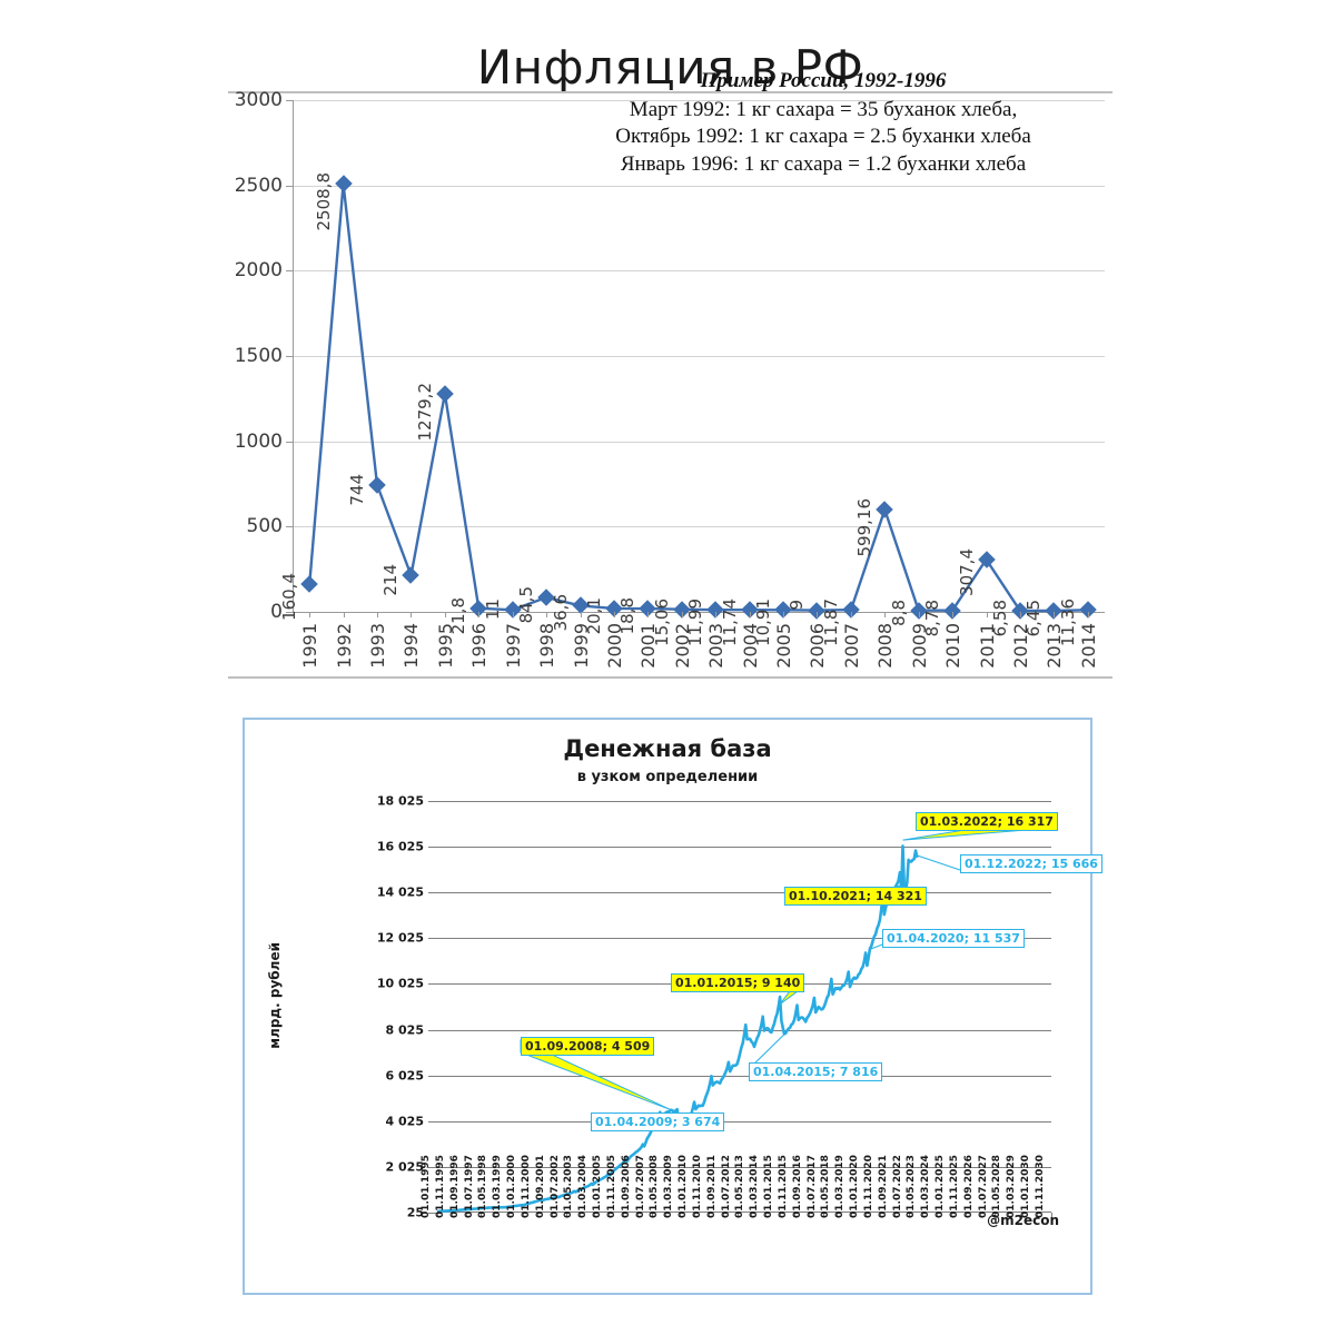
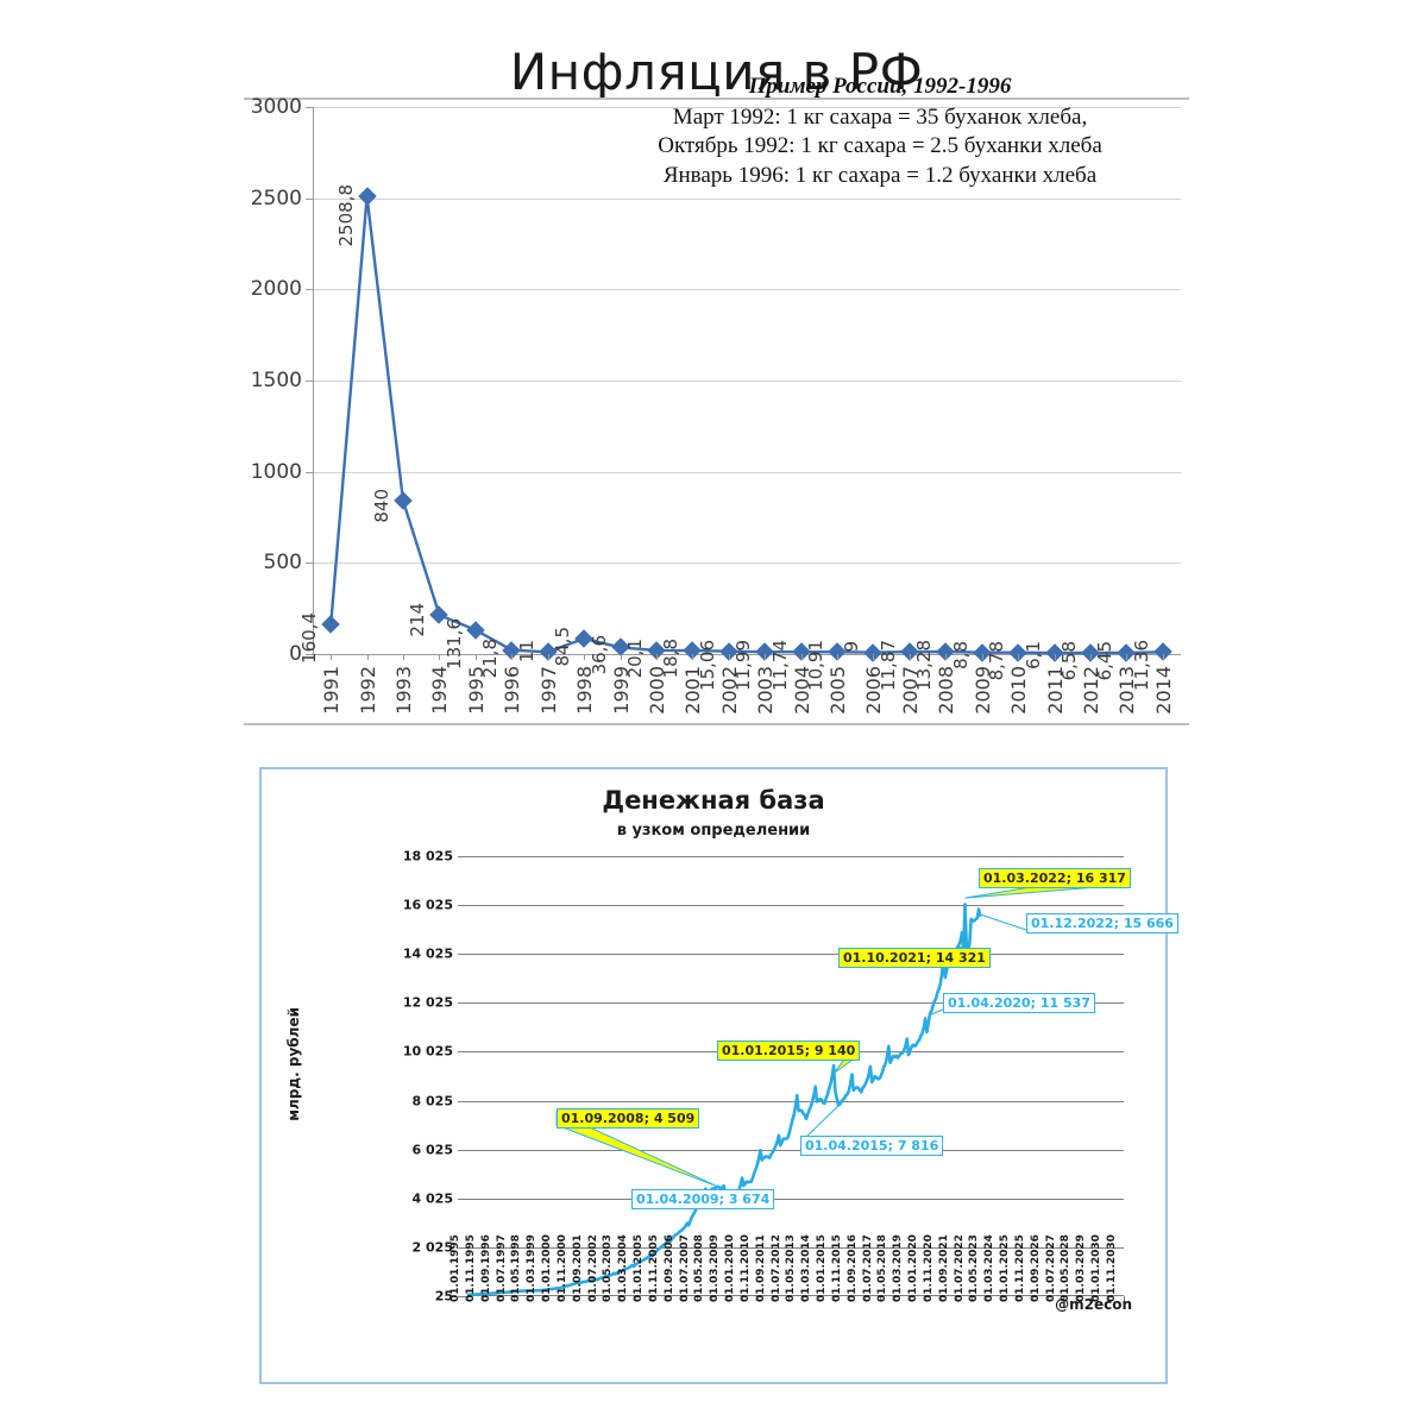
Инфляция в РФ/1993: 744 -> 840
Инфляция в РФ/1995: 1279,2 -> 131,6
Инфляция в РФ/2008: 599,16 -> 13,28
Инфляция в РФ/2011: 307,4 -> 6,1
